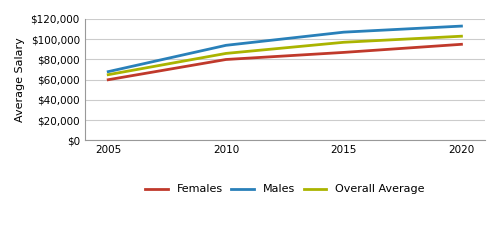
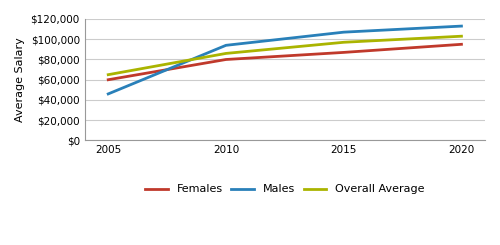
Males/2005: $68,000 -> $46,000
